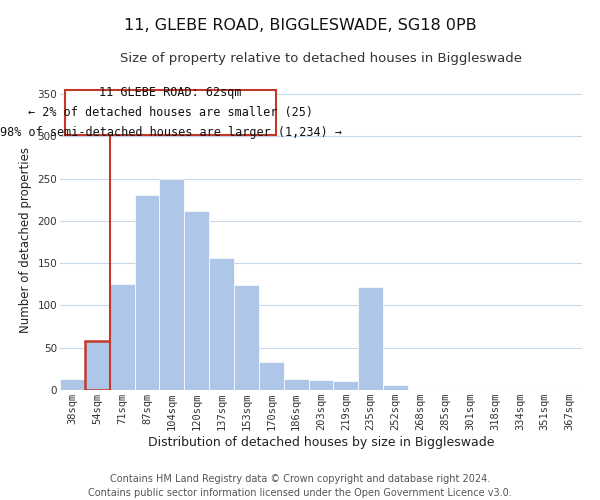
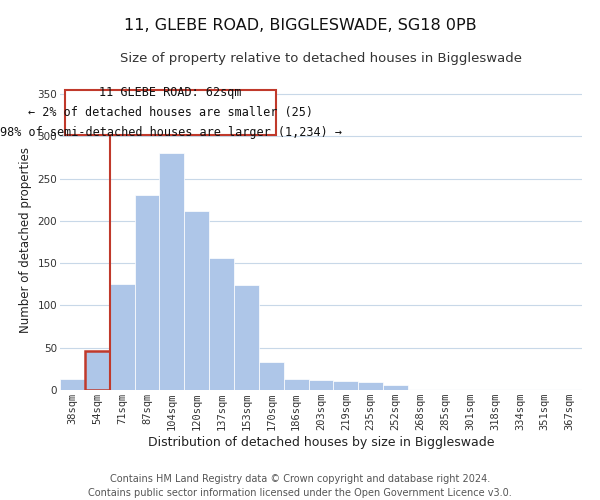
54sqm: 58 -> 46
104sqm: 250 -> 281
235sqm: 122 -> 10
